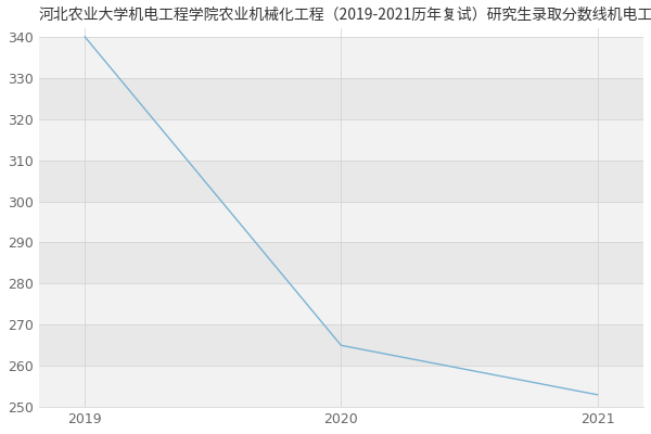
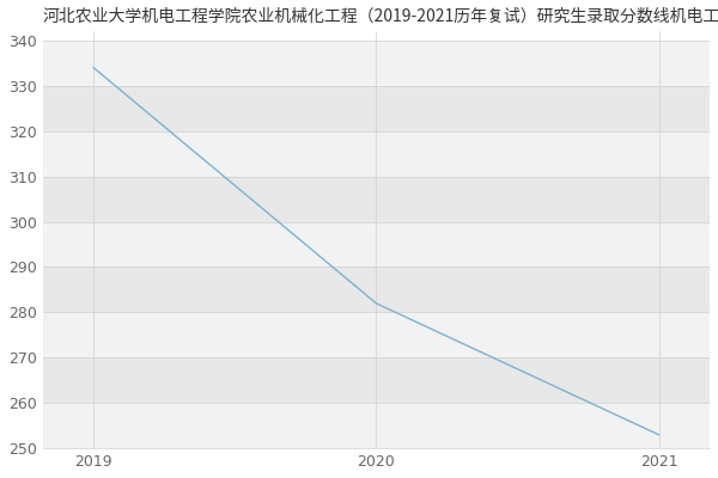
2019: 340 -> 334
2020: 265 -> 282
